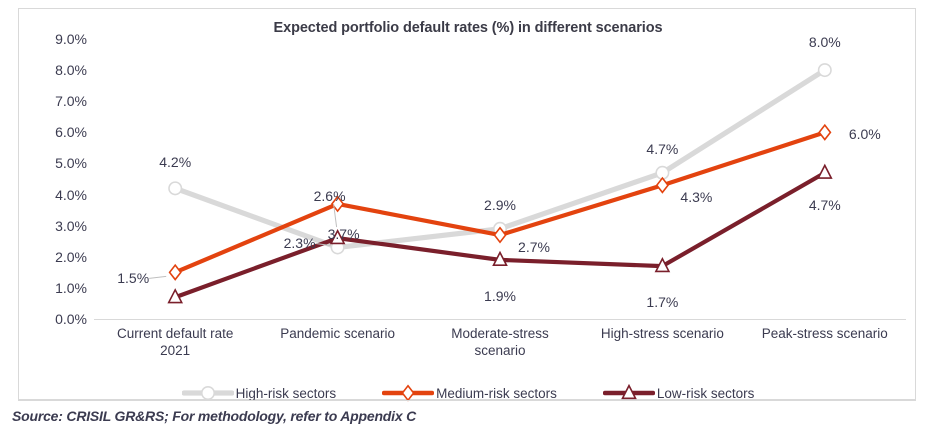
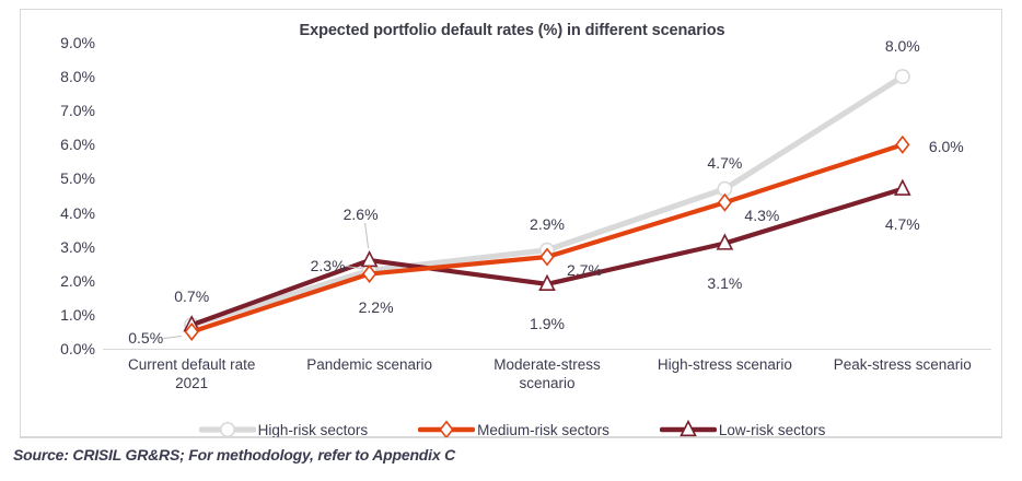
High-risk sectors/Current default rate 2021: 4.2% -> 0.7%
Medium-risk sectors/Current default rate 2021: 1.5% -> 0.5%
Medium-risk sectors/Pandemic scenario: 3.7% -> 2.2%
Low-risk sectors/High-stress scenario: 1.7% -> 3.1%
